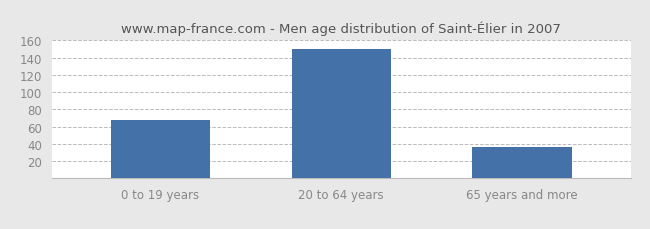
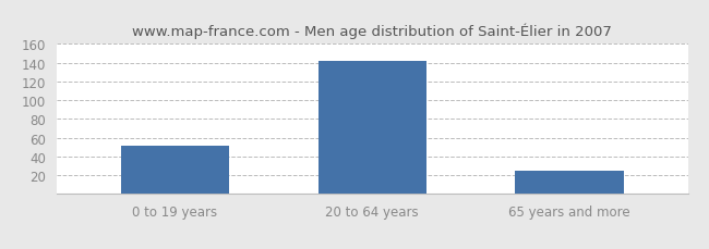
0 to 19 years: 68 -> 52
20 to 64 years: 150 -> 142
65 years and more: 36 -> 25
